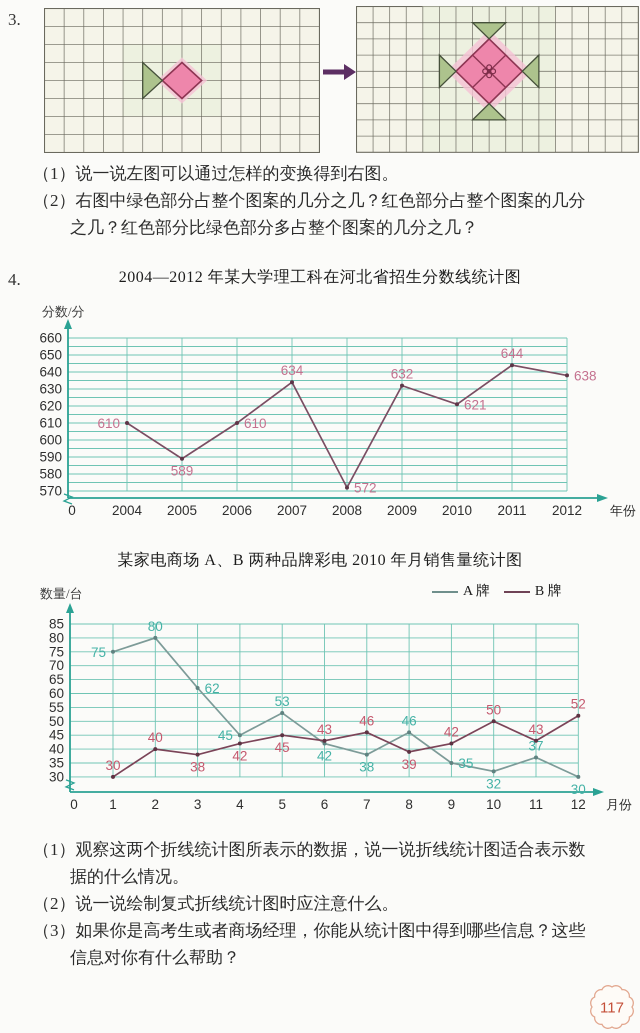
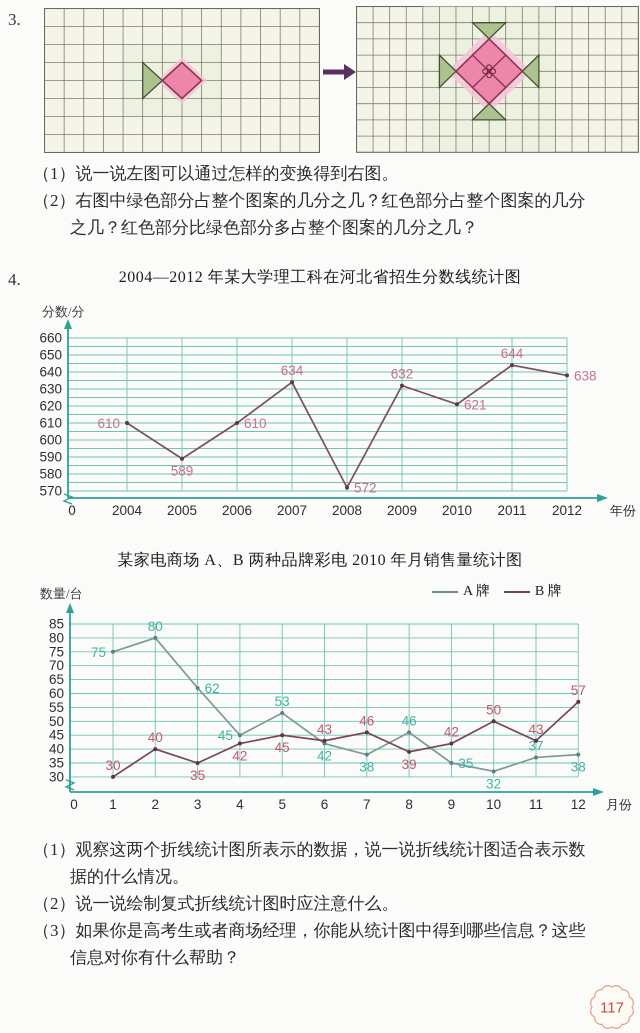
某家电商场 A、B 两种品牌彩电 2010 年月销售量统计图/B 牌/3: 38 -> 35
某家电商场 A、B 两种品牌彩电 2010 年月销售量统计图/A 牌/12: 30 -> 38
某家电商场 A、B 两种品牌彩电 2010 年月销售量统计图/B 牌/12: 52 -> 57
